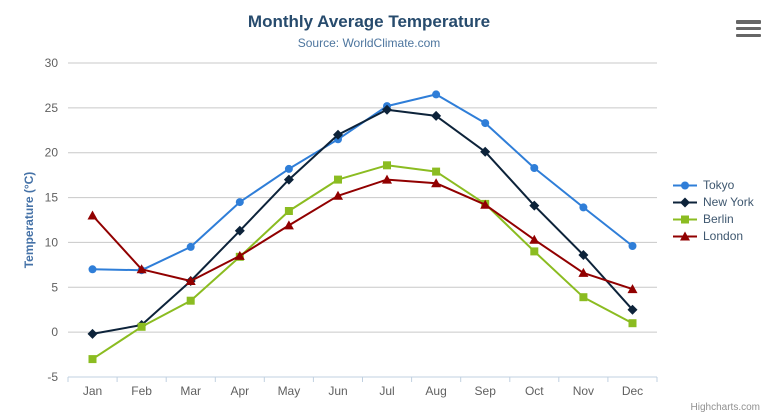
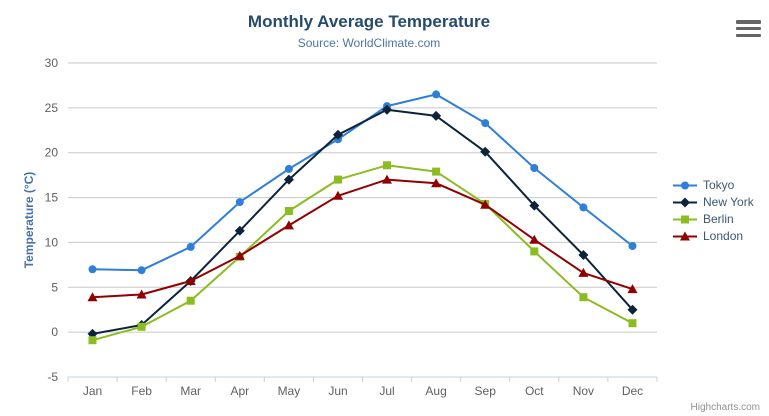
Berlin/Jan: -3 -> -1
London/Jan: 13 -> 4
London/Feb: 7 -> 4
